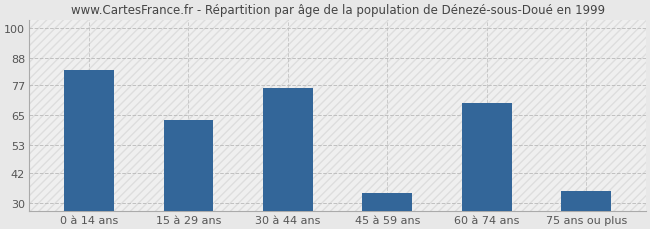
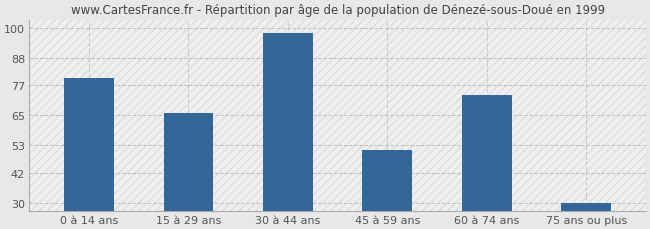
0 à 14 ans: 83 -> 80
15 à 29 ans: 63 -> 66
30 à 44 ans: 76 -> 98
45 à 59 ans: 34 -> 51
60 à 74 ans: 70 -> 73
75 ans ou plus: 35 -> 30
